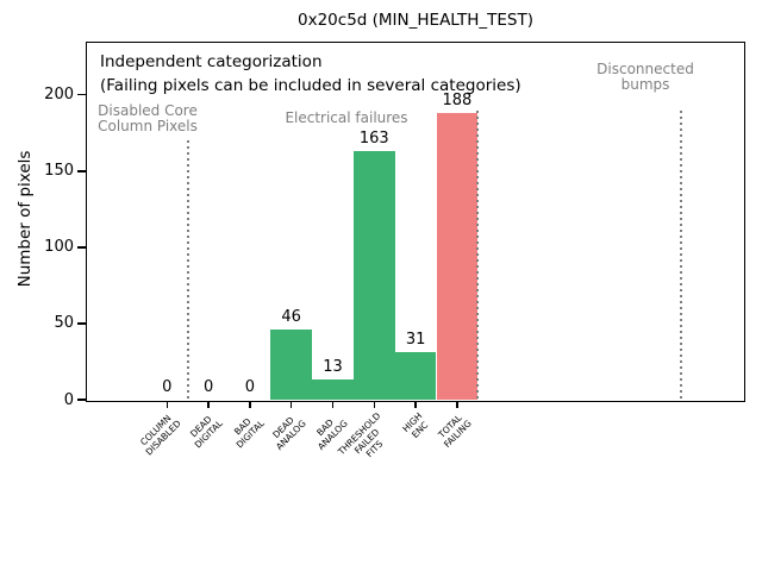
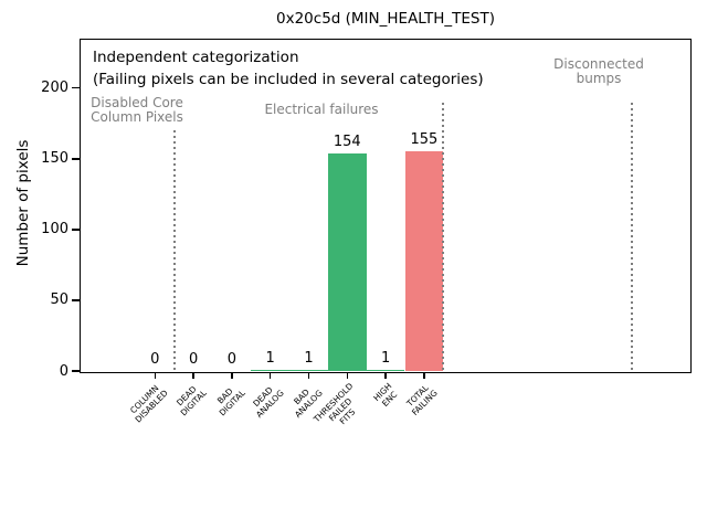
DEAD ANALOG: 46 -> 1
BAD ANALOG: 13 -> 1
THRESHOLD FAILED FITS: 163 -> 154
HIGH ENC: 31 -> 1
TOTAL FAILING: 188 -> 155
